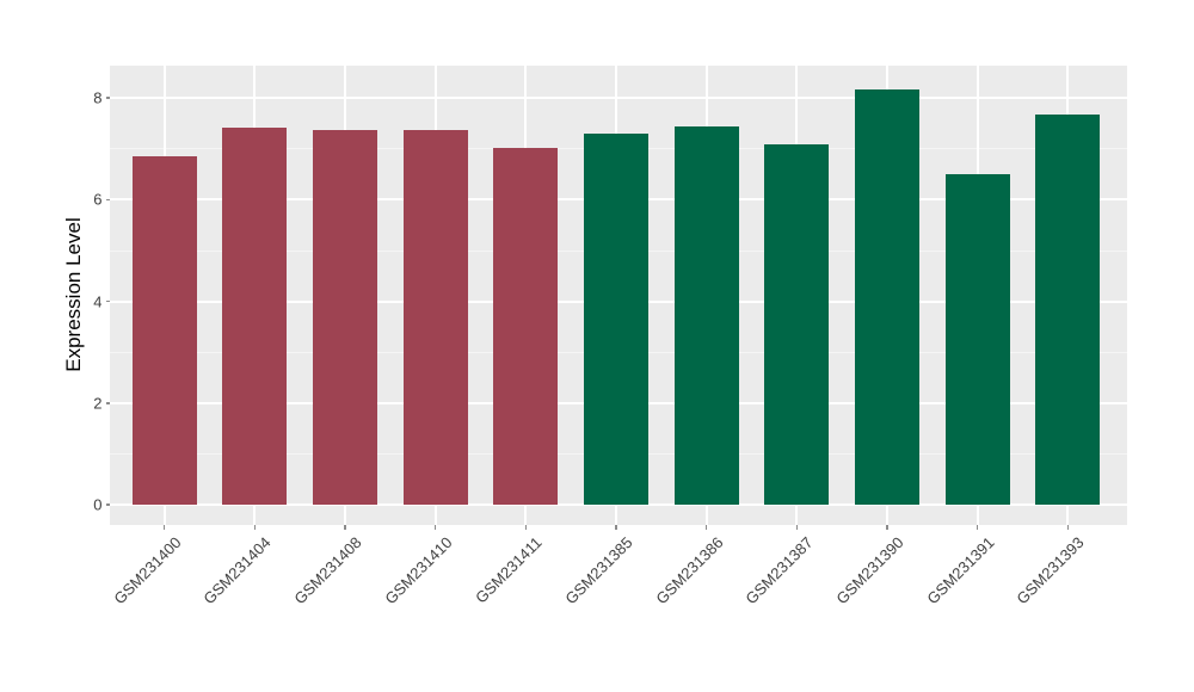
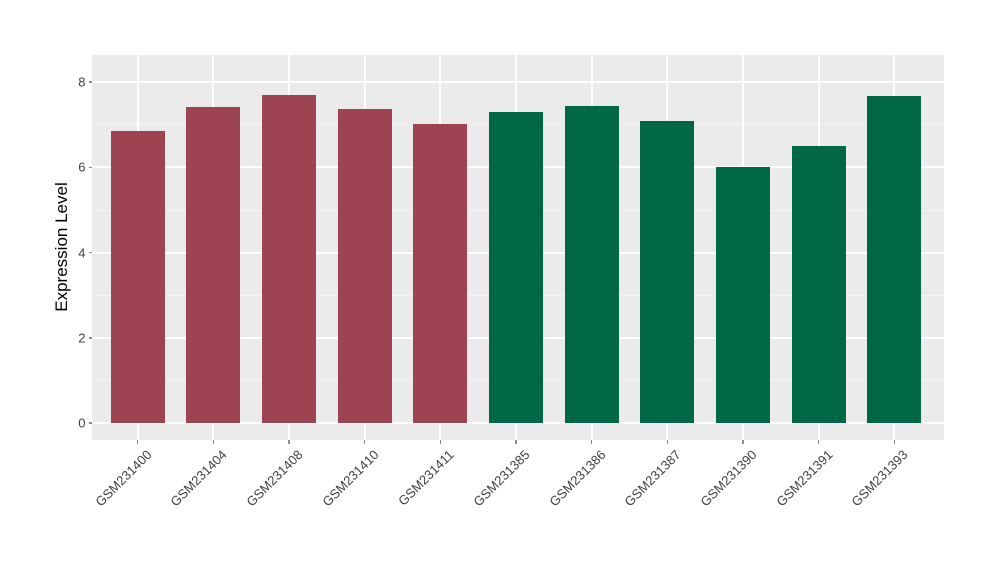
GSM231408: 7.4 -> 7.7
GSM231390: 8.2 -> 6.0
